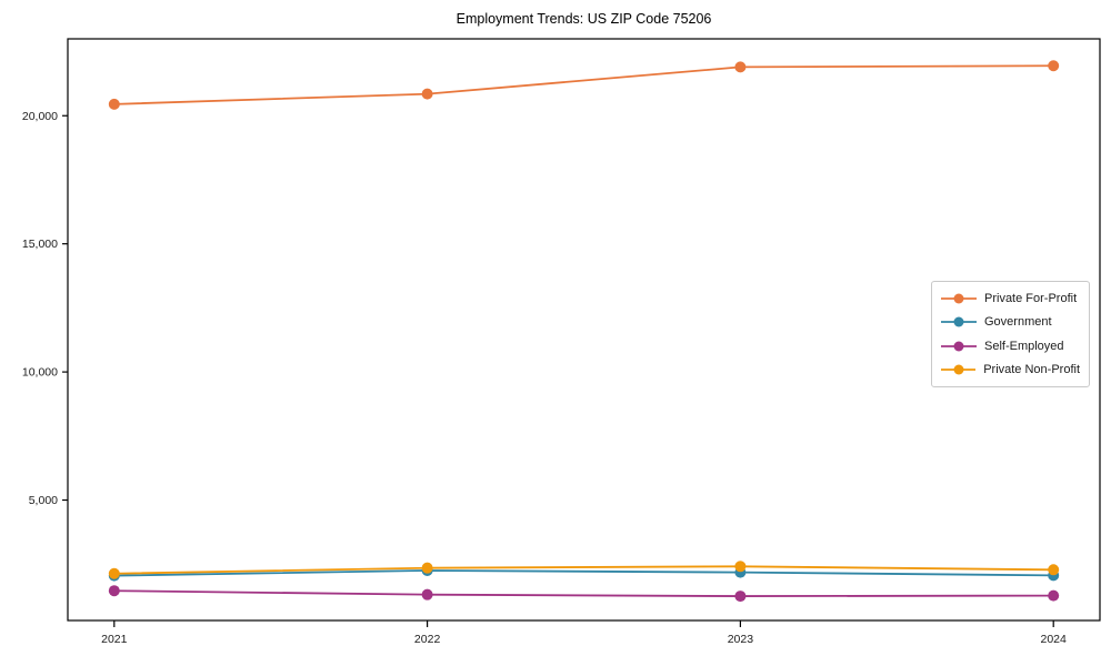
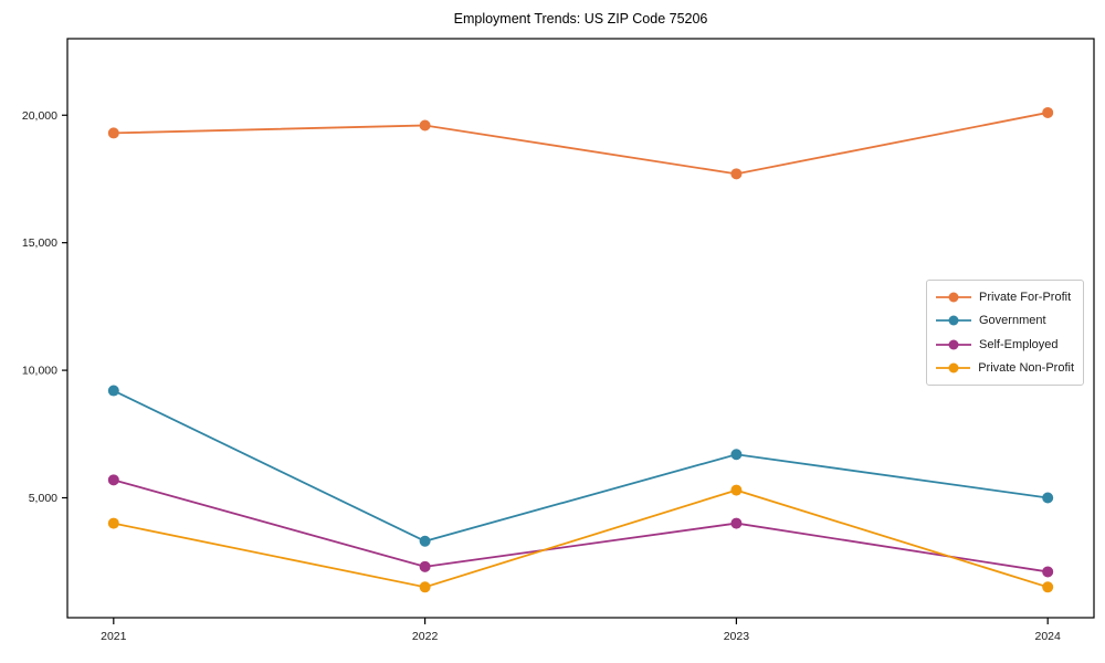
Private For-Profit/2021: 20400 -> 19300
Government/2021: 2000 -> 9200
Self-Employed/2021: 1500 -> 5700
Private Non-Profit/2021: 2100 -> 4000
Private For-Profit/2022: 20800 -> 19600
Government/2022: 2200 -> 3300
Self-Employed/2022: 1300 -> 2300
Private Non-Profit/2022: 2400 -> 1500
Private For-Profit/2023: 21900 -> 17700
Government/2023: 2200 -> 6700
Self-Employed/2023: 1200 -> 4000
Private Non-Profit/2023: 2400 -> 5300
Private For-Profit/2024: 22000 -> 20100
Government/2024: 2100 -> 5000
Self-Employed/2024: 1300 -> 2100
Private Non-Profit/2024: 2300 -> 1500
